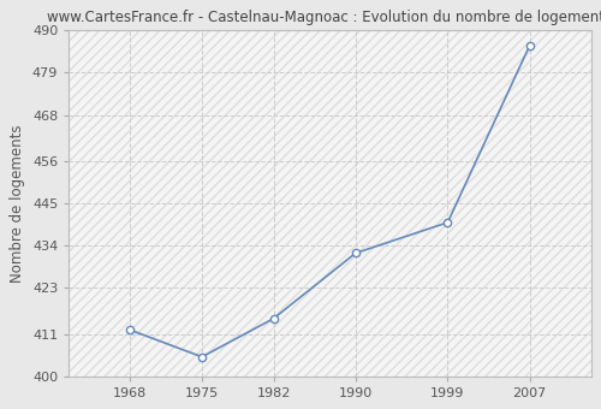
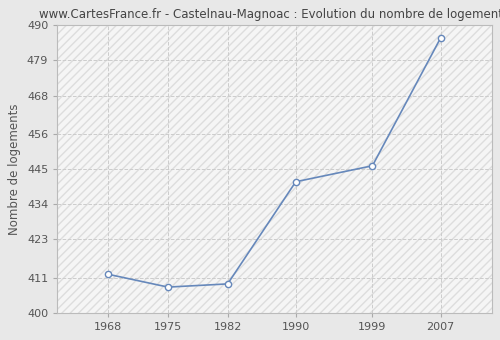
1975: 405 -> 408
1982: 415 -> 409
1990: 432 -> 441
1999: 440 -> 446
